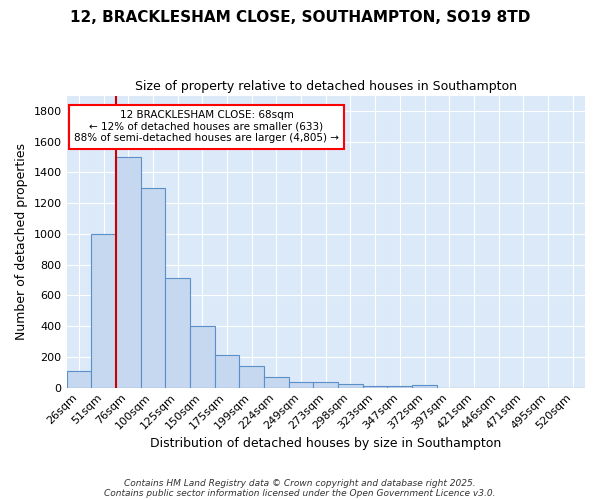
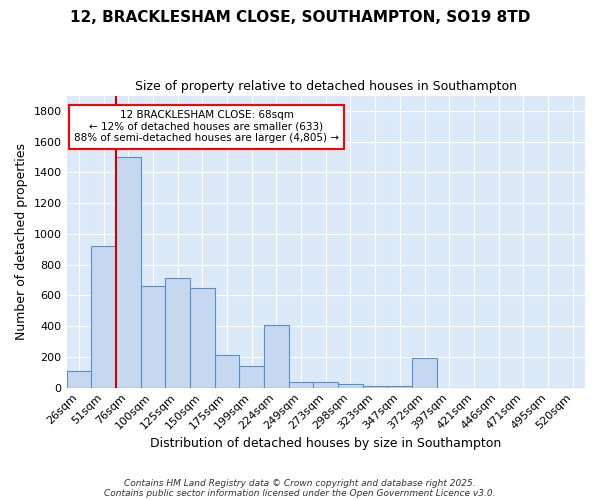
51sqm: 1000 -> 920
100sqm: 1300 -> 660
150sqm: 400 -> 650
224sqm: 70 -> 410
372sqm: 20 -> 190
